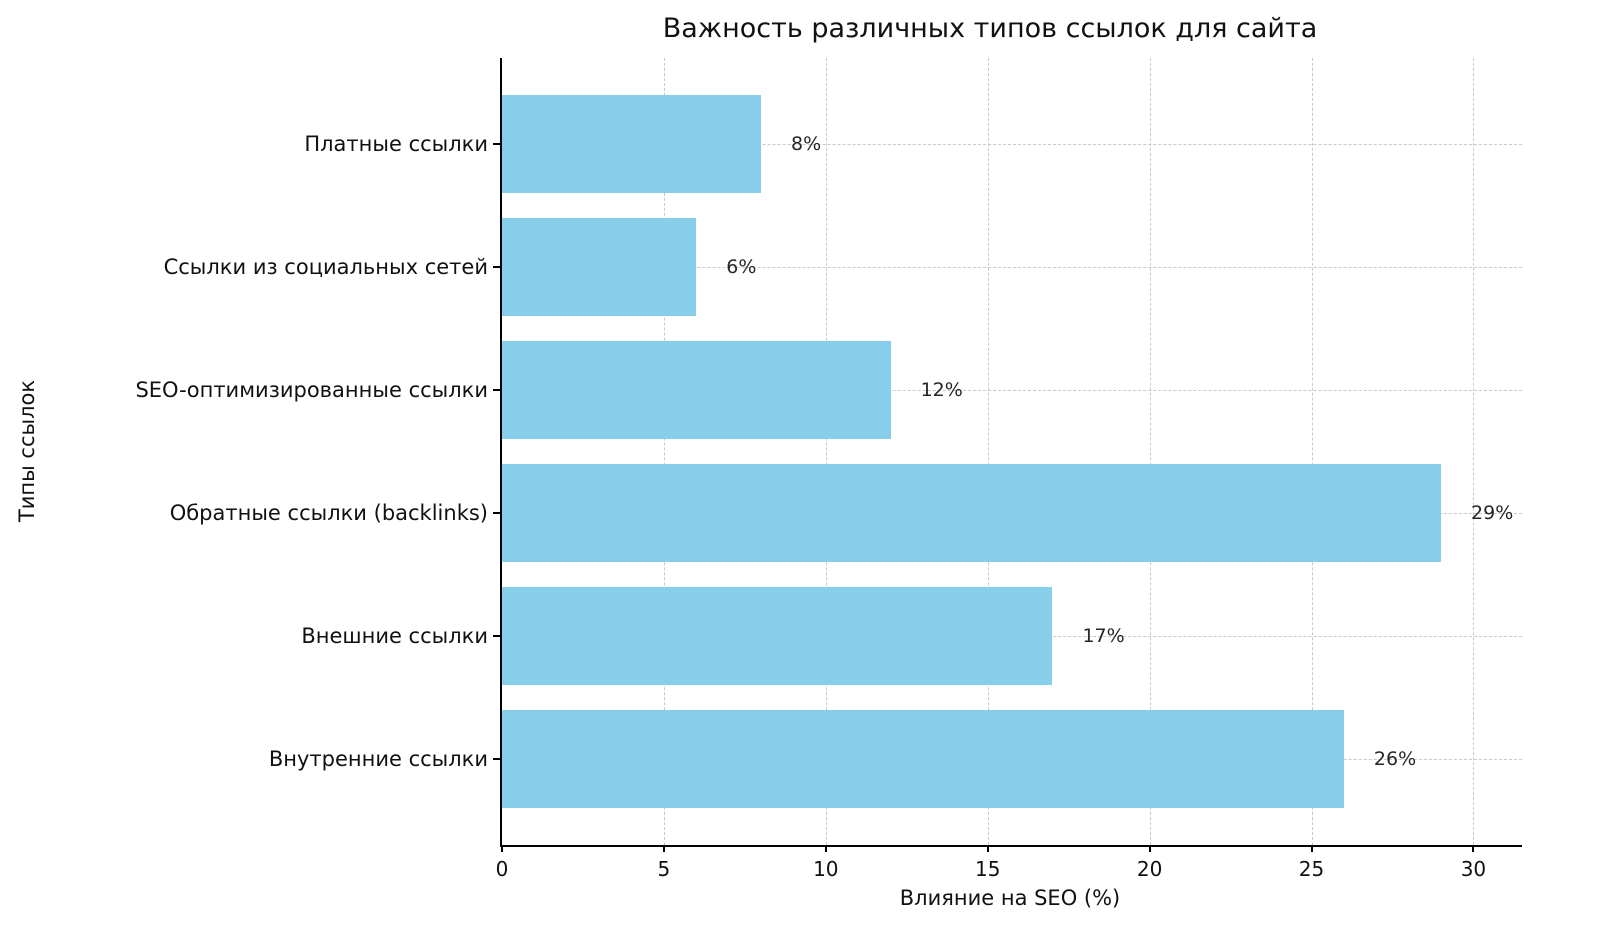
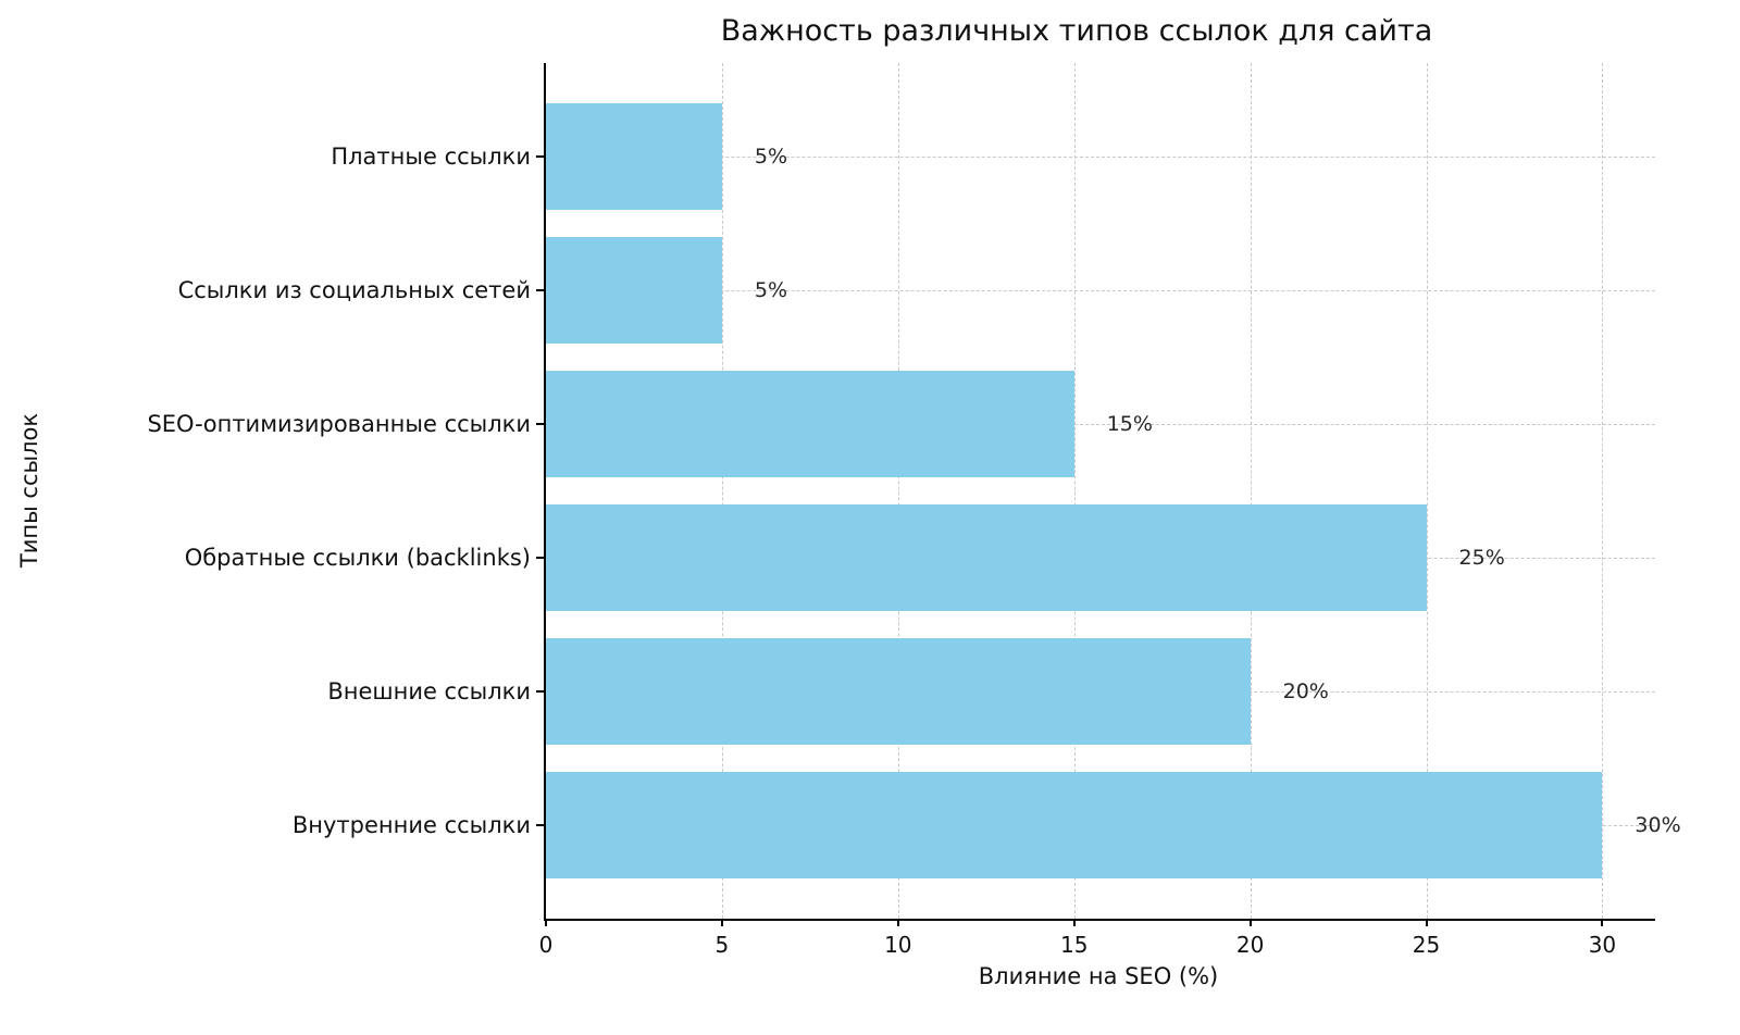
Платные ссылки: 8% -> 5%
Ссылки из социальных сетей: 6% -> 5%
SEO-оптимизированные ссылки: 12% -> 15%
Обратные ссылки (backlinks): 29% -> 25%
Внешние ссылки: 17% -> 20%
Внутренние ссылки: 26% -> 30%
